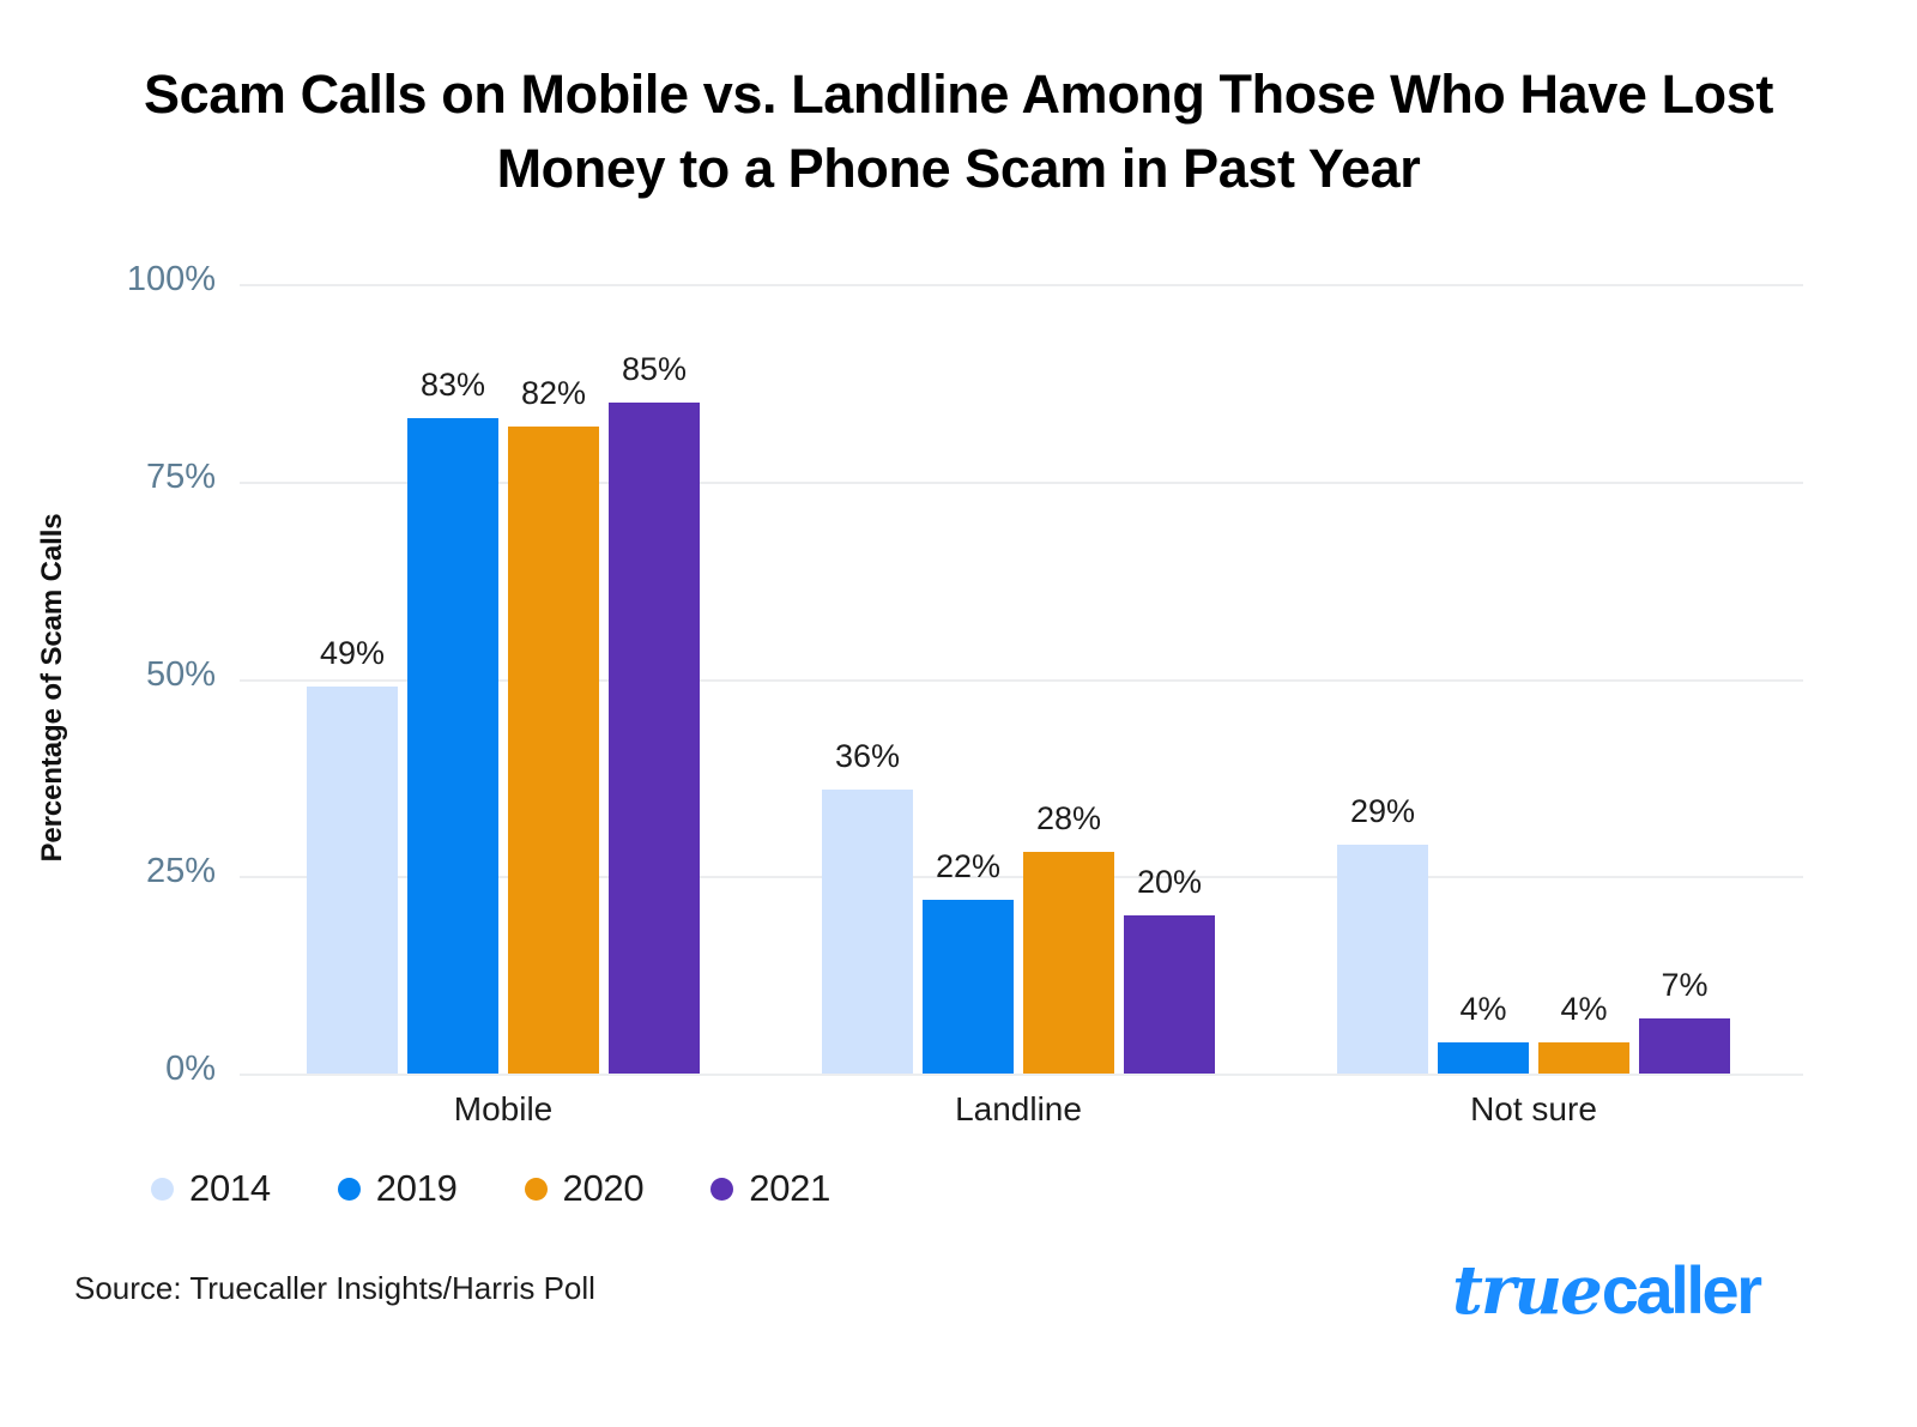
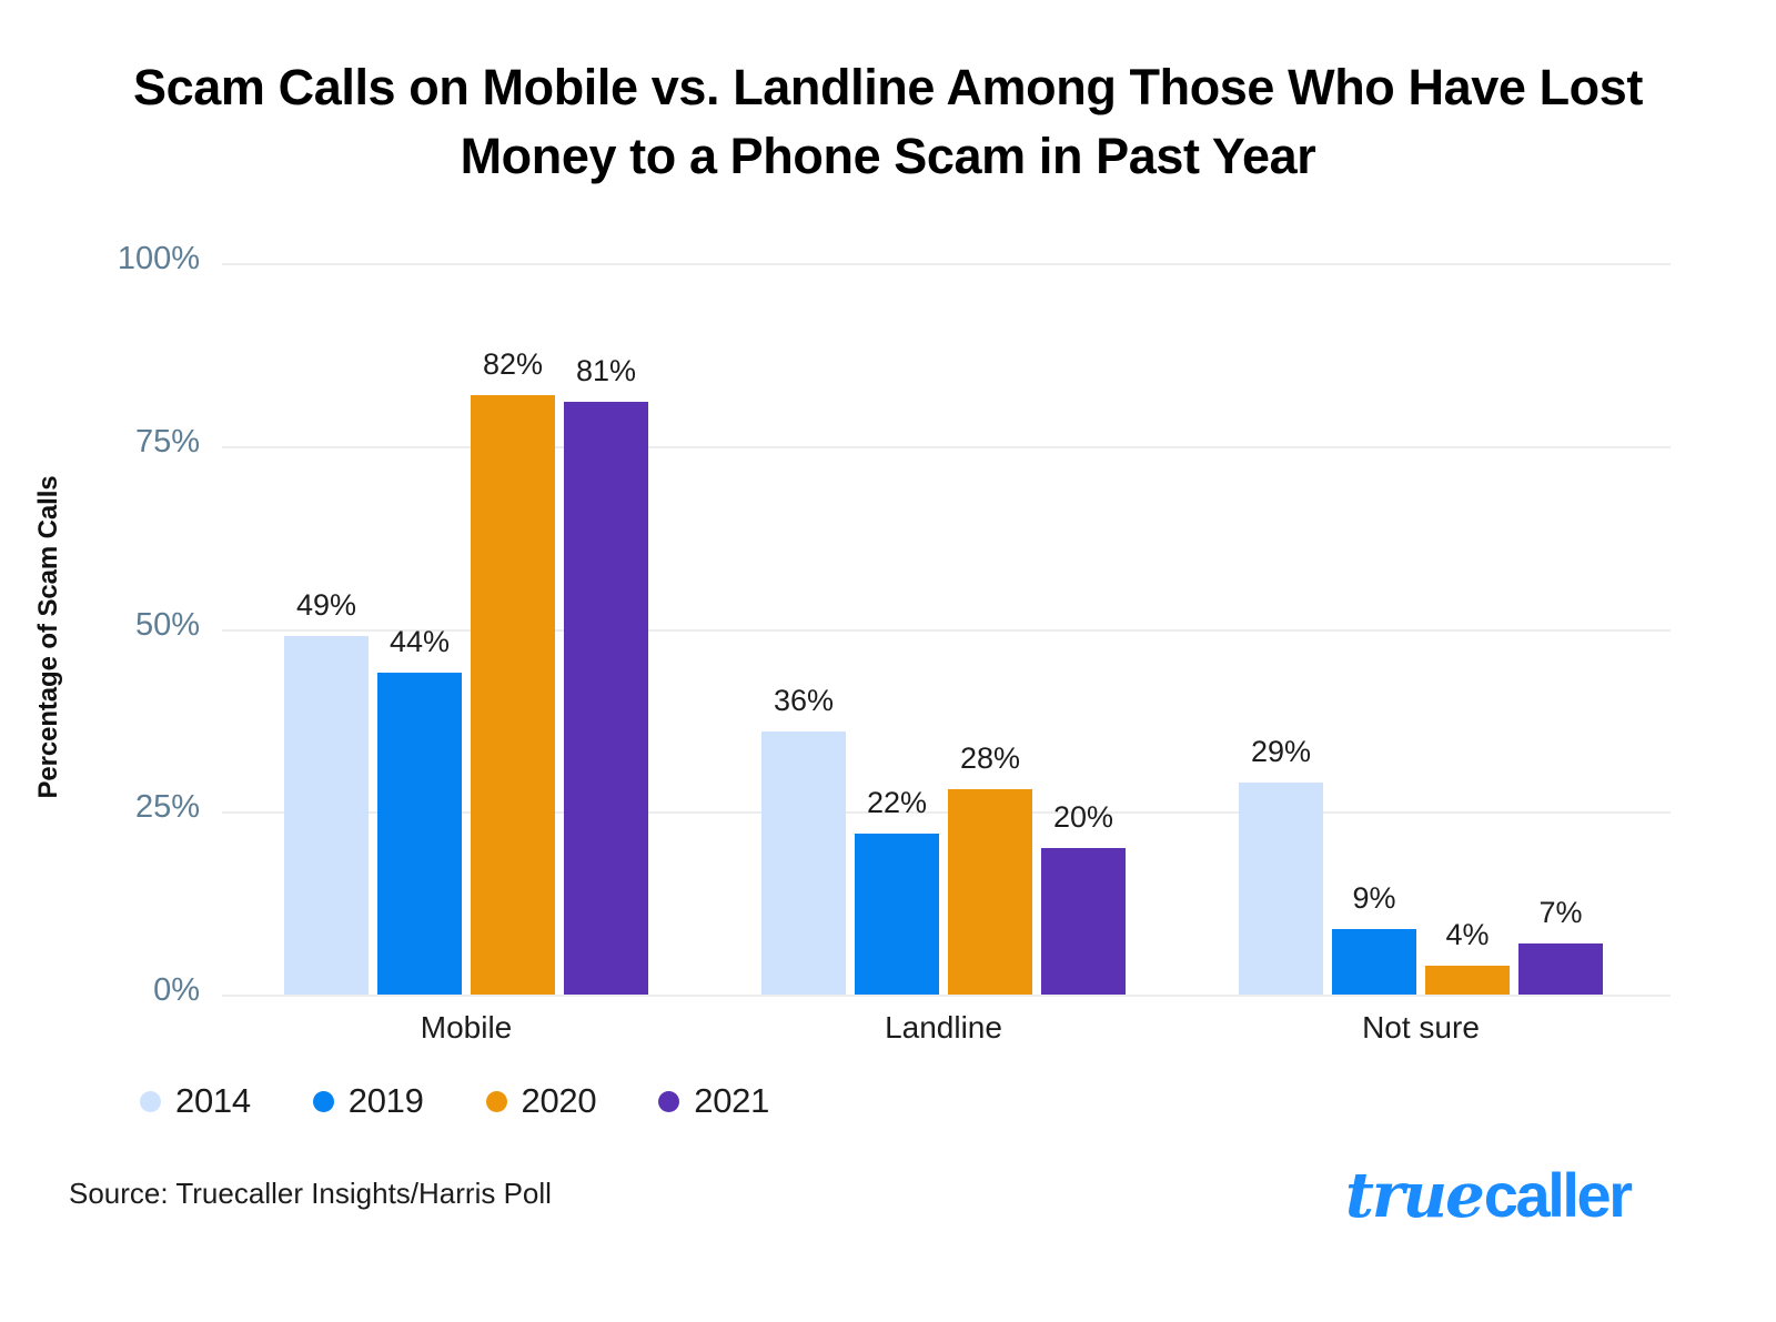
2019/Mobile: 83% -> 44%
2021/Mobile: 85% -> 81%
2019/Not sure: 4% -> 9%
